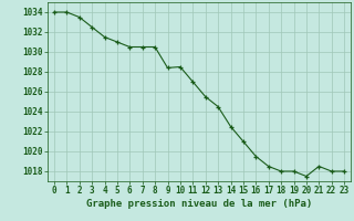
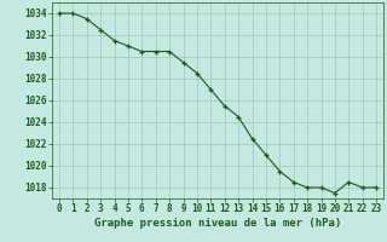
9: 1028.4 -> 1029.5
